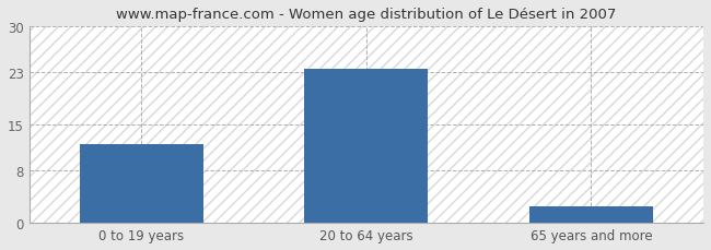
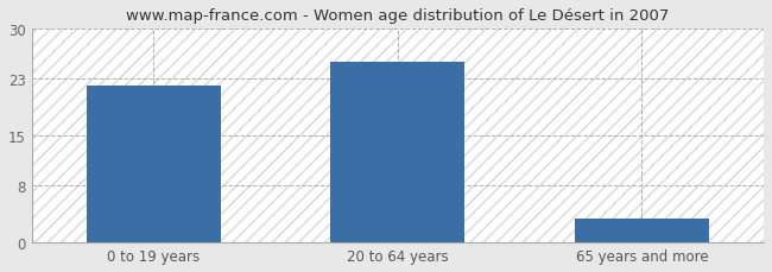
0 to 19 years: 12.0 -> 22.0
20 to 64 years: 23.5 -> 25.4
65 years and more: 2.5 -> 3.4
